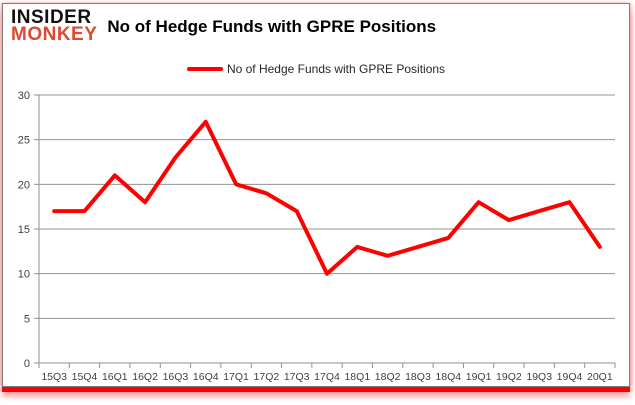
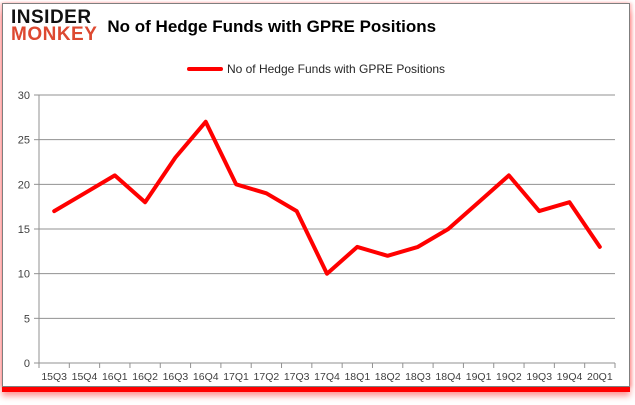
15Q4: 17 -> 19
18Q4: 14 -> 15
19Q2: 16 -> 21
